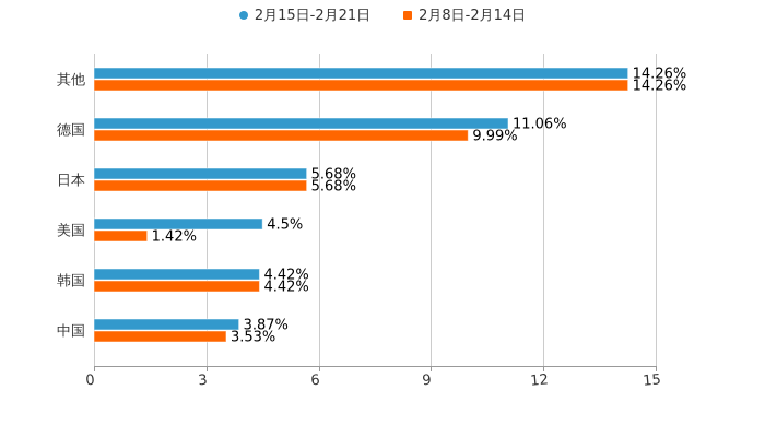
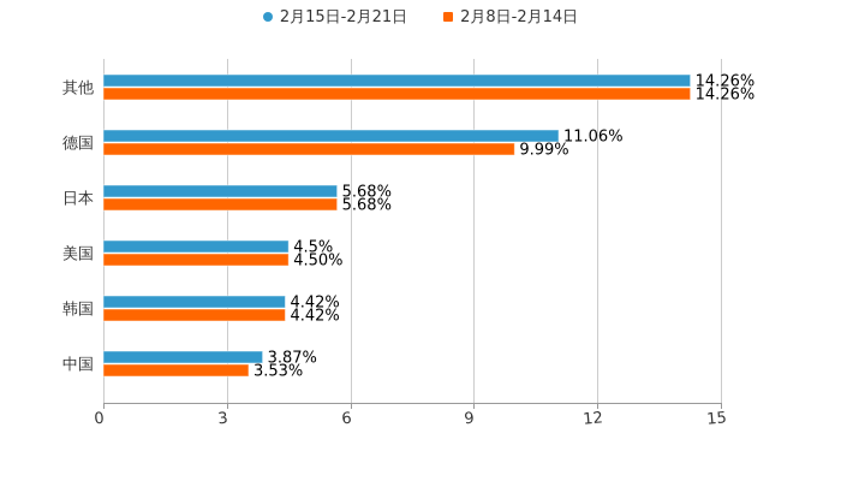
2月8日-2月14日/美国: 1.42% -> 4.50%
